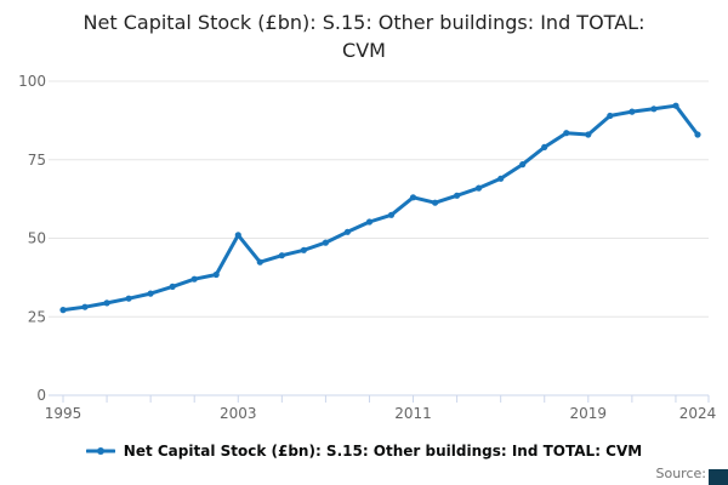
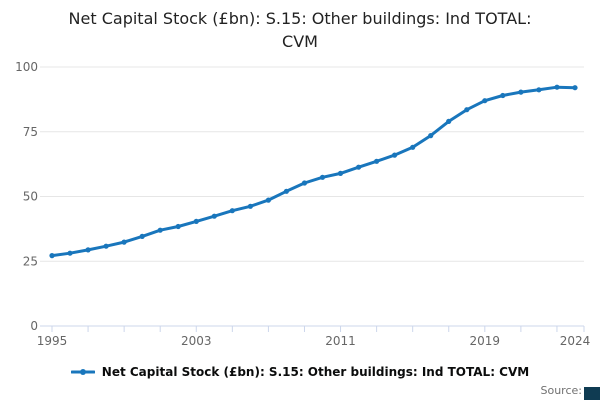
2003: 51 -> 40
2011: 63 -> 59
2019: 83 -> 87
2024: 83 -> 92
